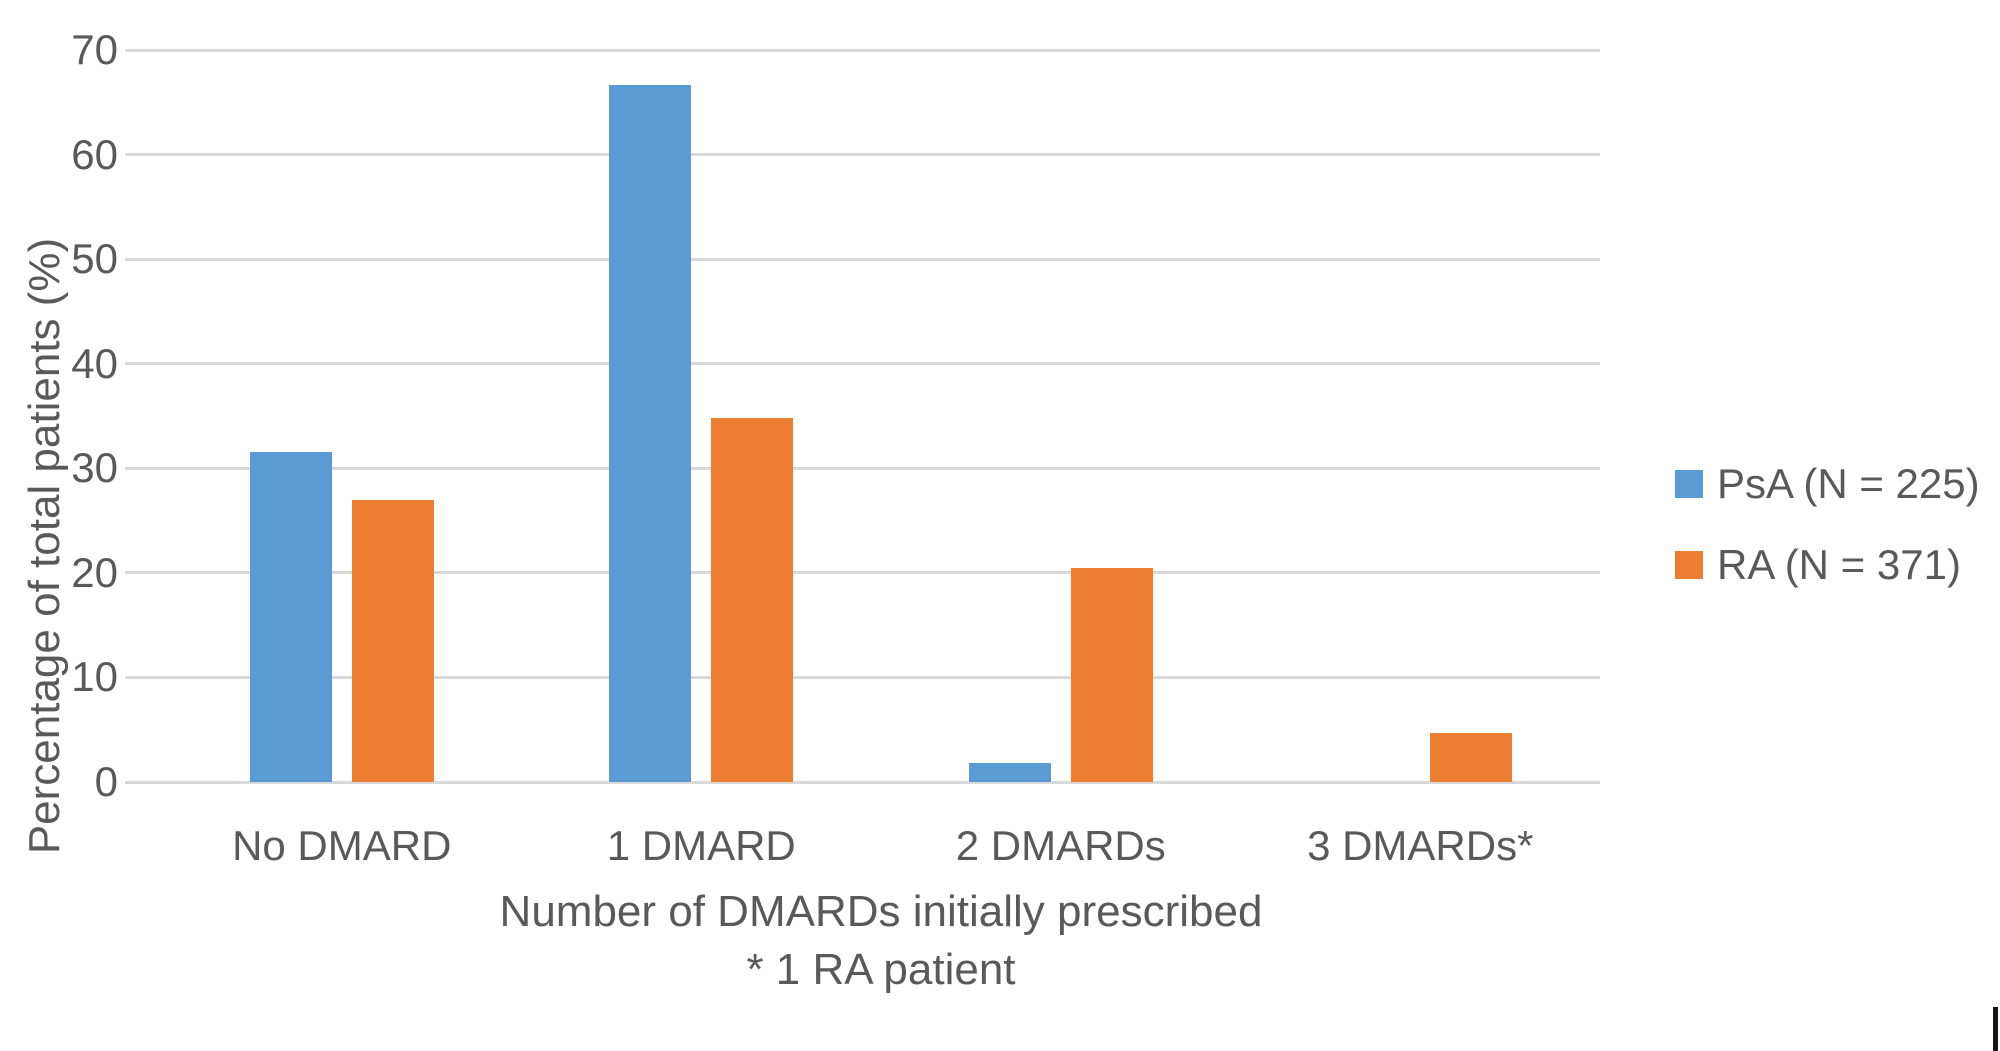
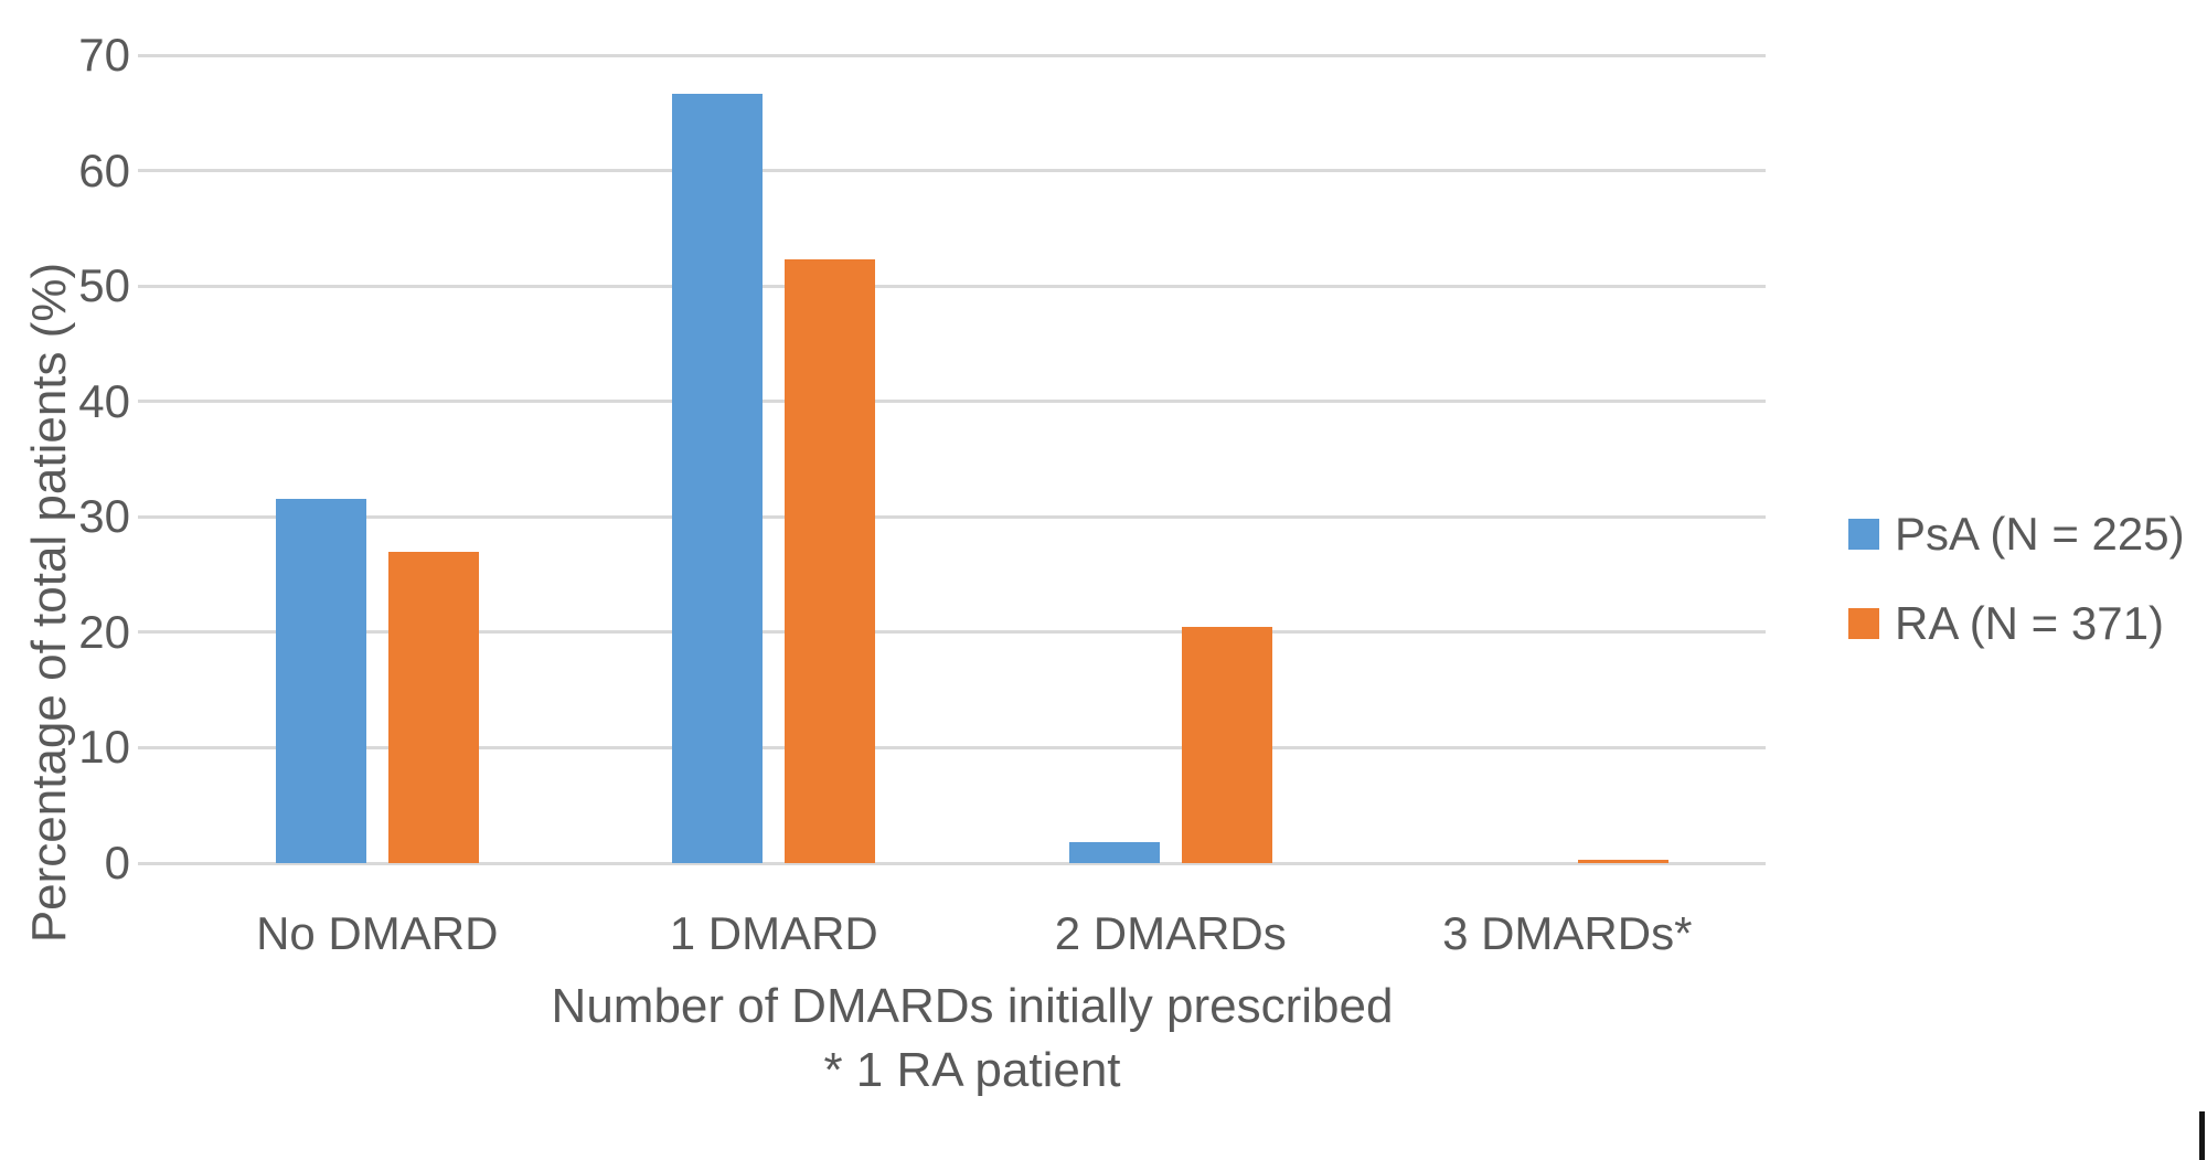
RA (N = 371)/1 DMARD: 34.8 -> 52.3
RA (N = 371)/3 DMARDs*: 4.7 -> 0.3
